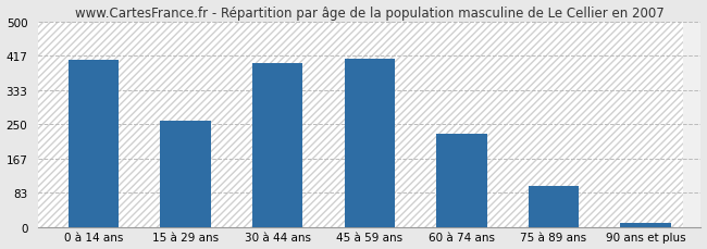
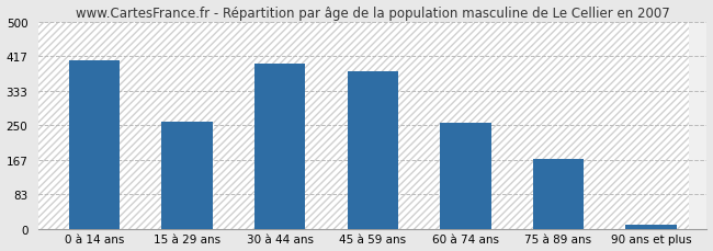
45 à 59 ans: 410 -> 380
60 à 74 ans: 228 -> 255
75 à 89 ans: 100 -> 170
